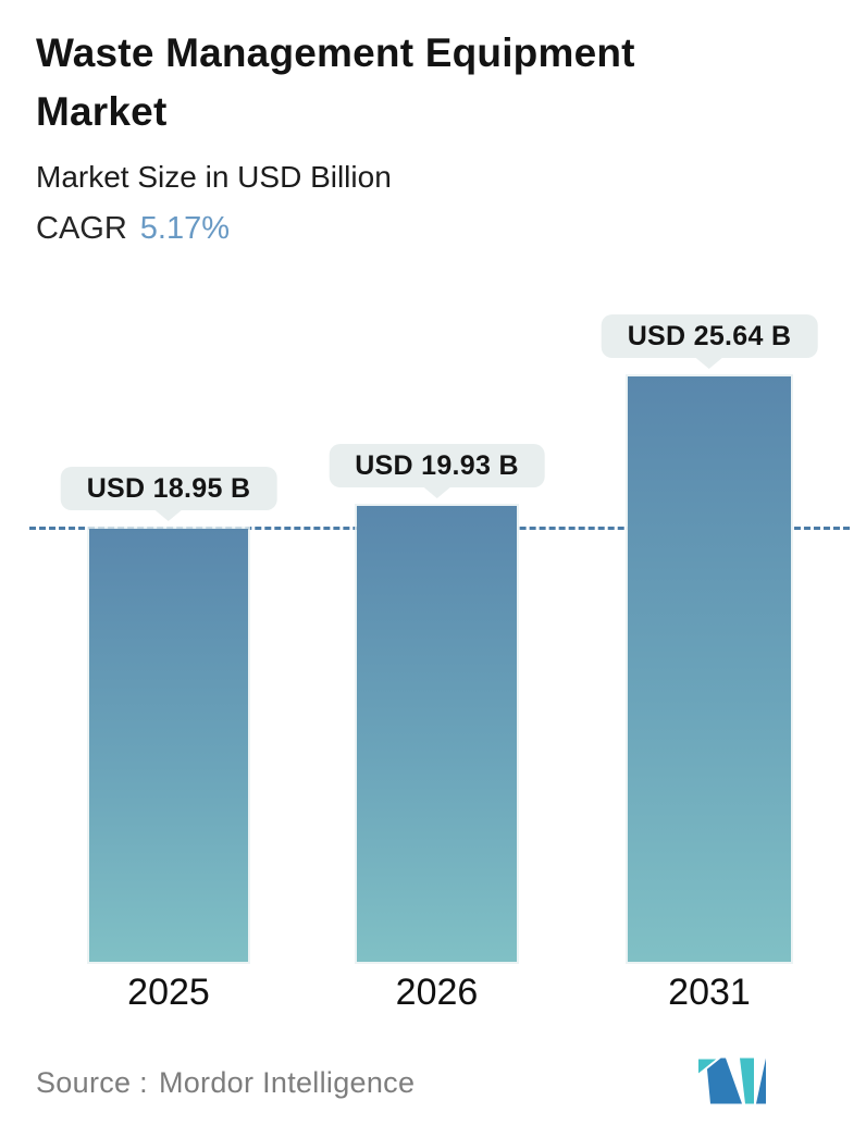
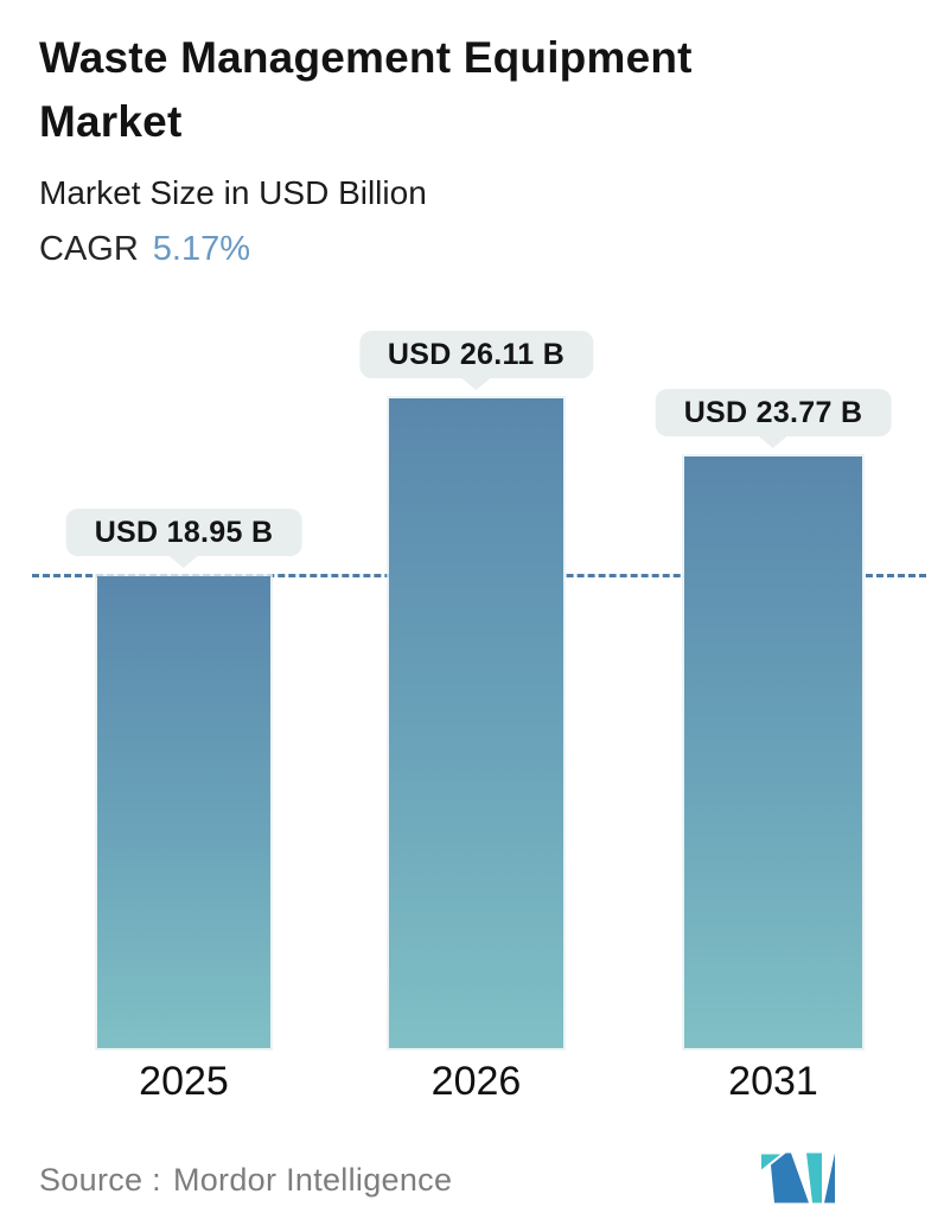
2026: 19.93 -> 26.11
2031: 25.64 -> 23.77
